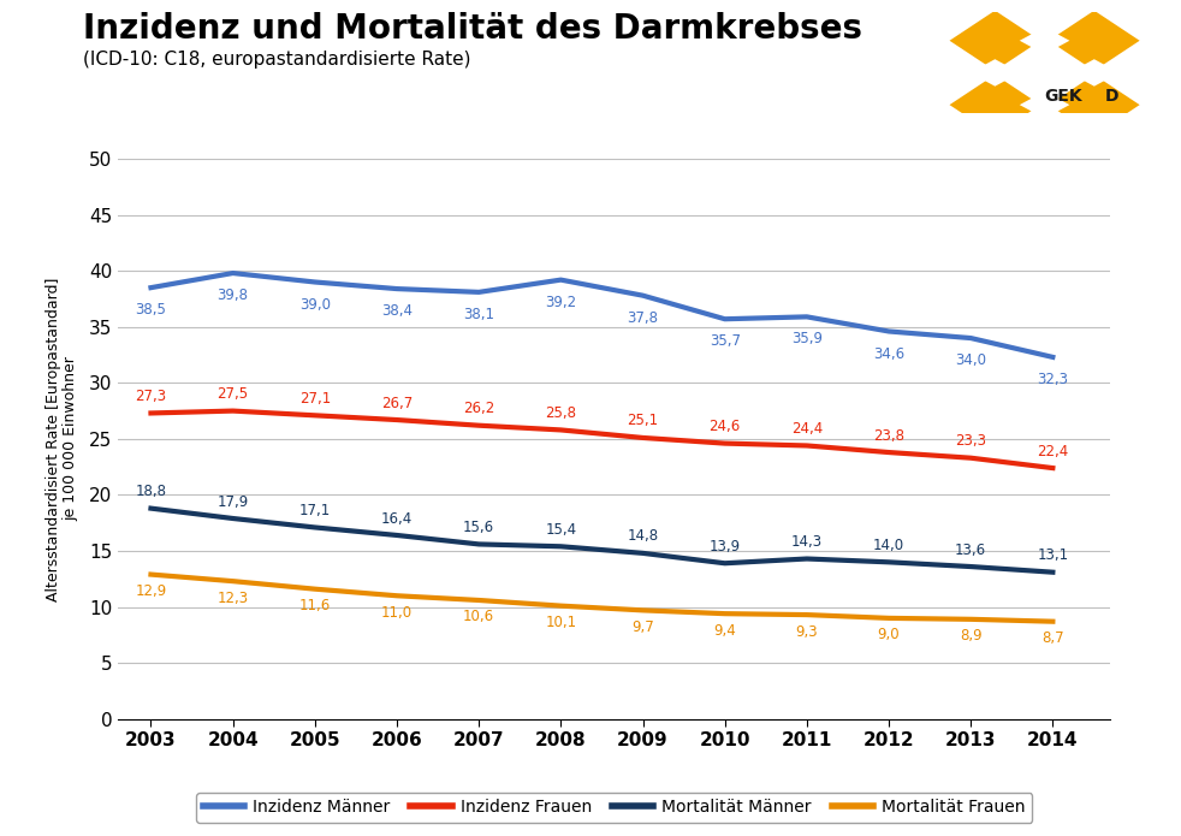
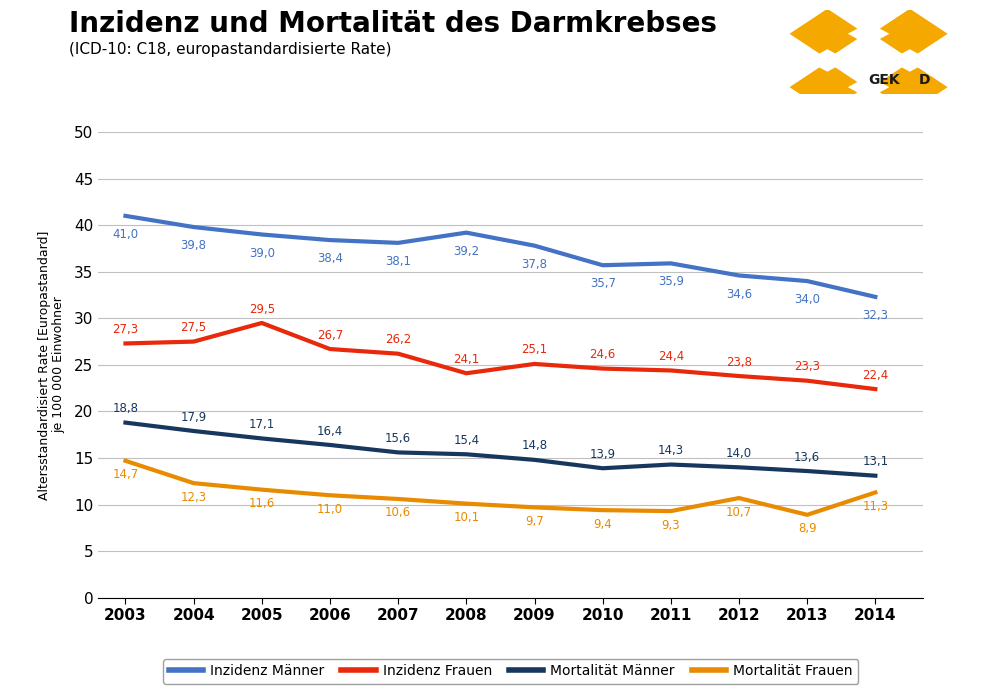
Inzidenz Männer/2003: 38,5 -> 41,0
Mortalität Frauen/2003: 12,9 -> 14,7
Inzidenz Frauen/2005: 27,1 -> 29,5
Inzidenz Frauen/2008: 25,8 -> 24,1
Mortalität Frauen/2012: 9,0 -> 10,7
Mortalität Frauen/2014: 8,7 -> 11,3
